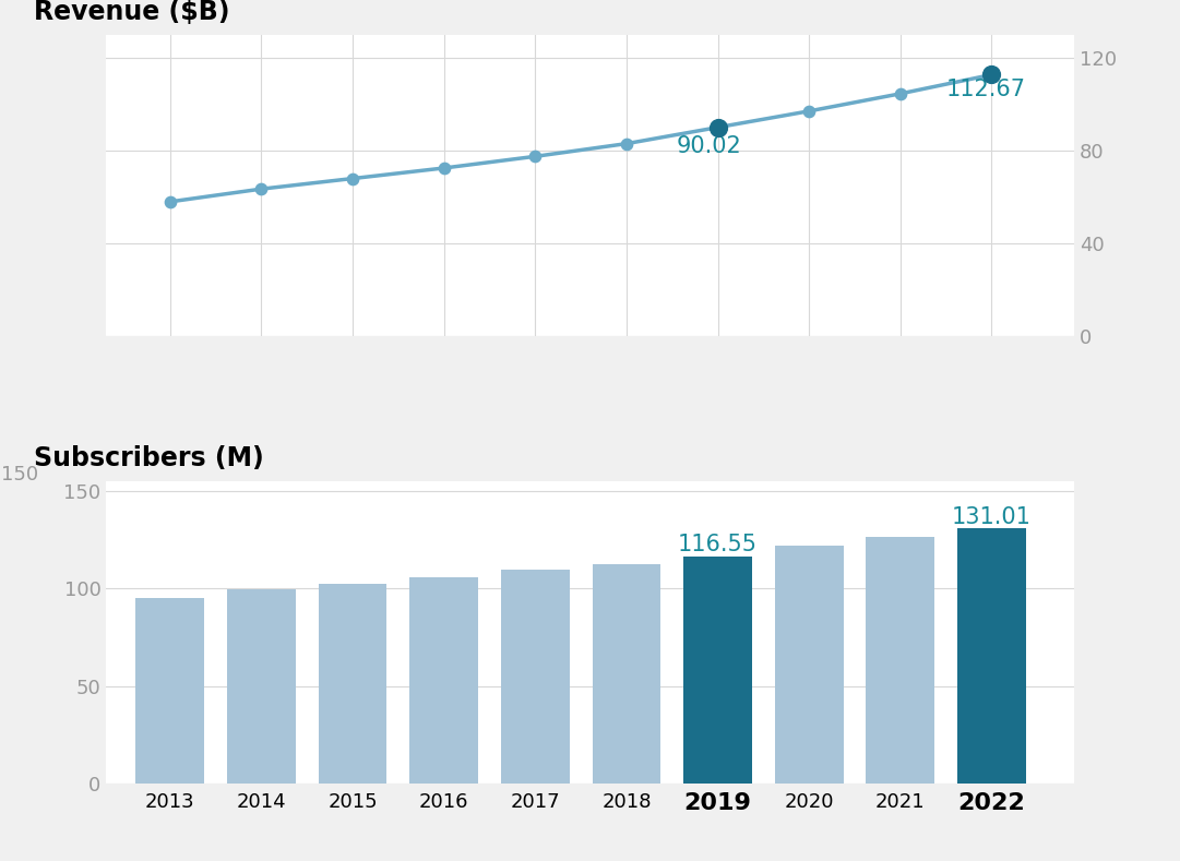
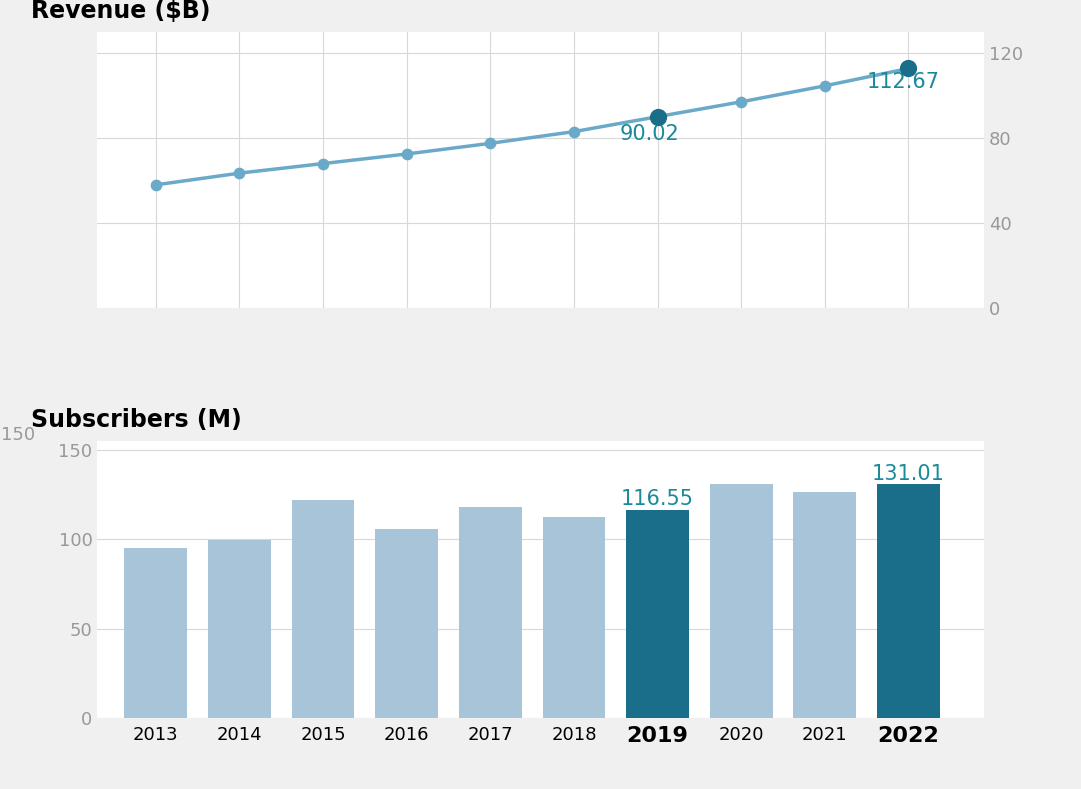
Subscribers (M)/2015: 102 -> 122
Subscribers (M)/2017: 110 -> 118
Subscribers (M)/2020: 122 -> 131
